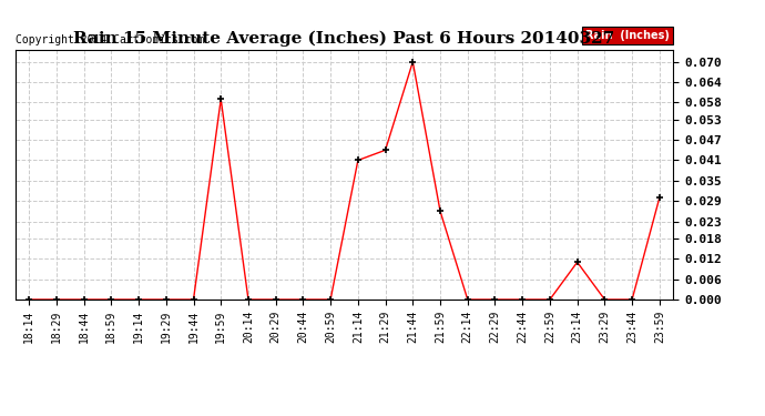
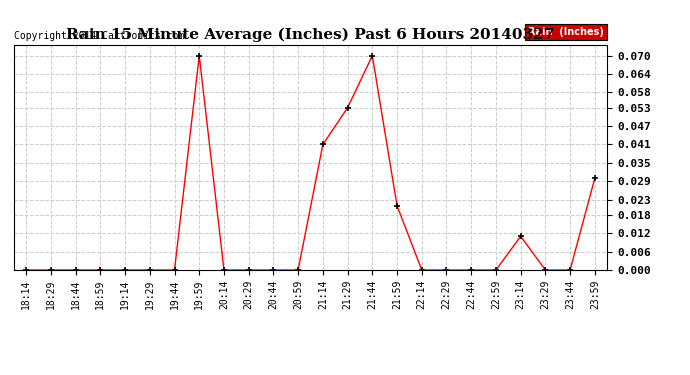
19:59: 0.059 -> 0.070
21:29: 0.044 -> 0.053
21:59: 0.026 -> 0.021
